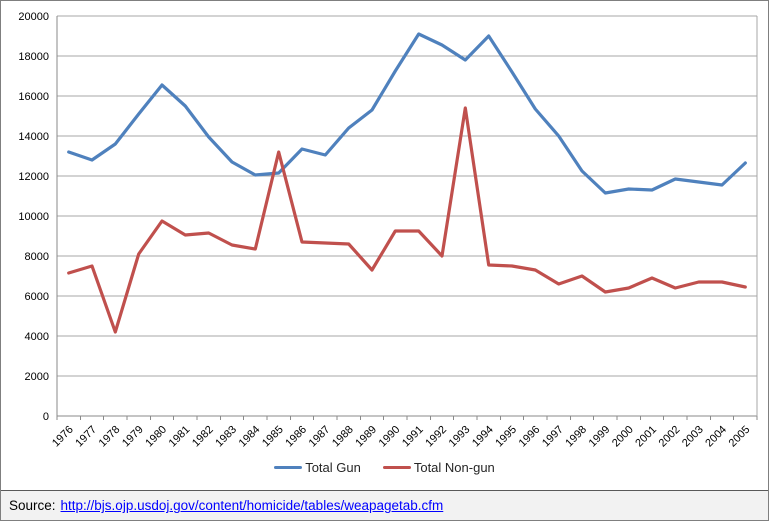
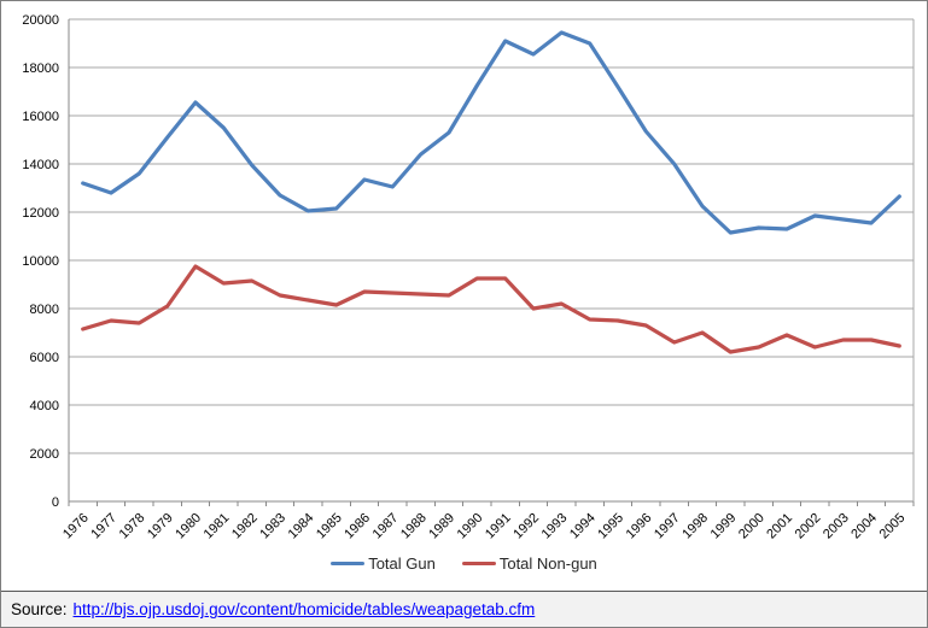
Total Non-gun/1978: 4200 -> 7400
Total Non-gun/1985: 13200 -> 8200
Total Non-gun/1989: 7300 -> 8600
Total Gun/1993: 17800 -> 19400
Total Non-gun/1993: 15400 -> 8200
